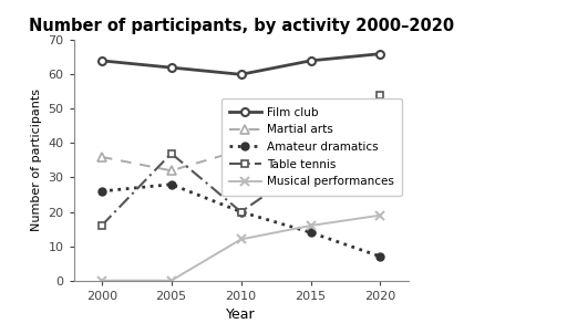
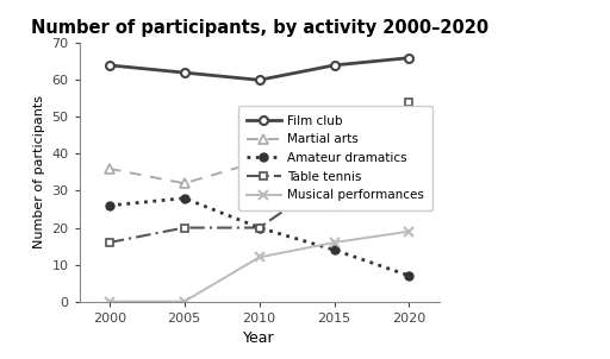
Table tennis/2005: 37 -> 20
